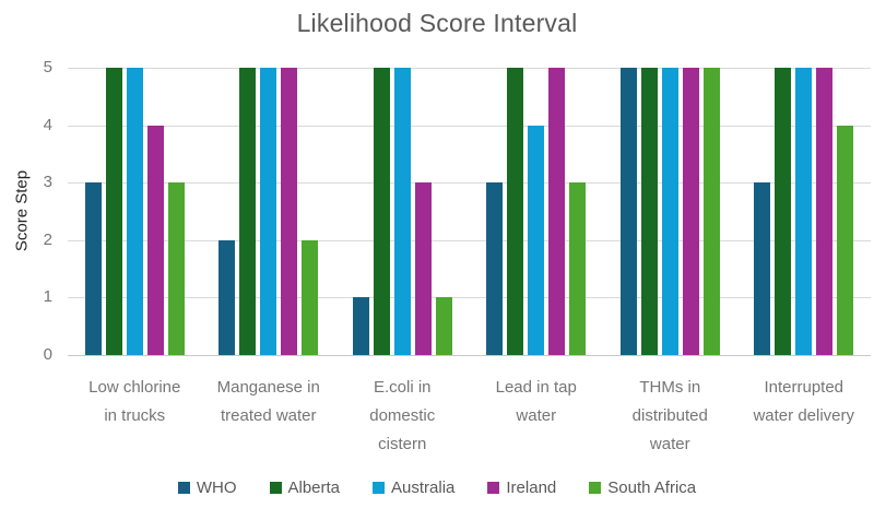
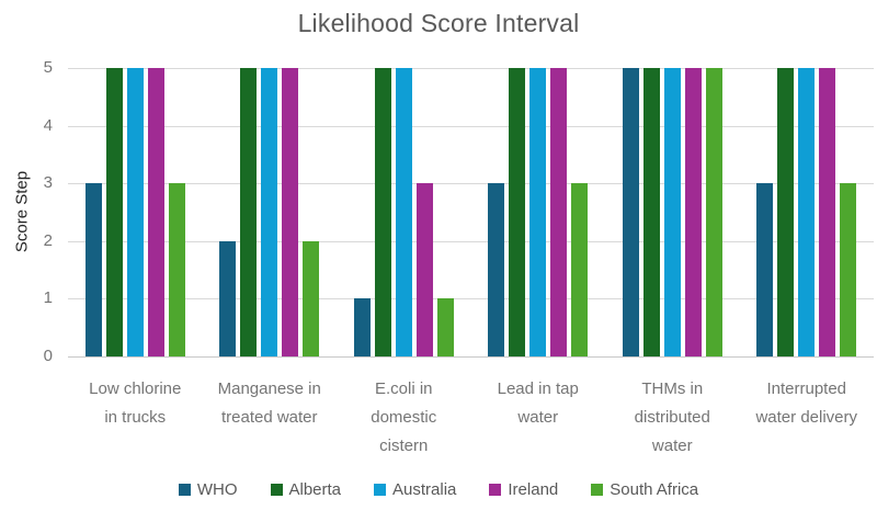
Ireland/Low chlorine in trucks: 4 -> 5
Australia/Lead in tap water: 4 -> 5
South Africa/Interrupted water delivery: 4 -> 3
